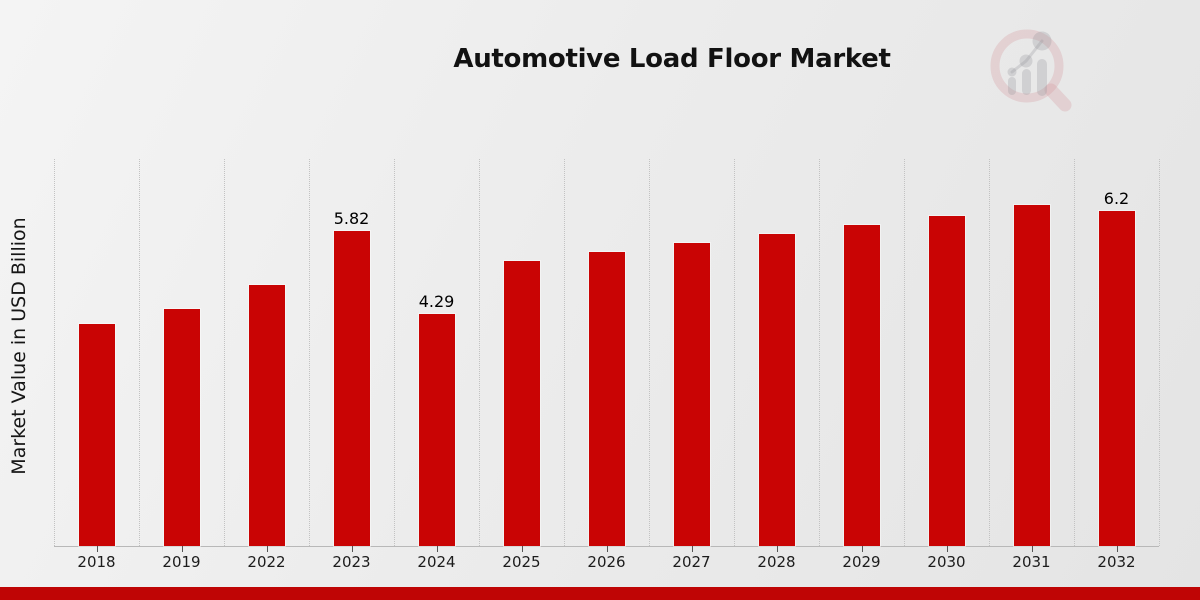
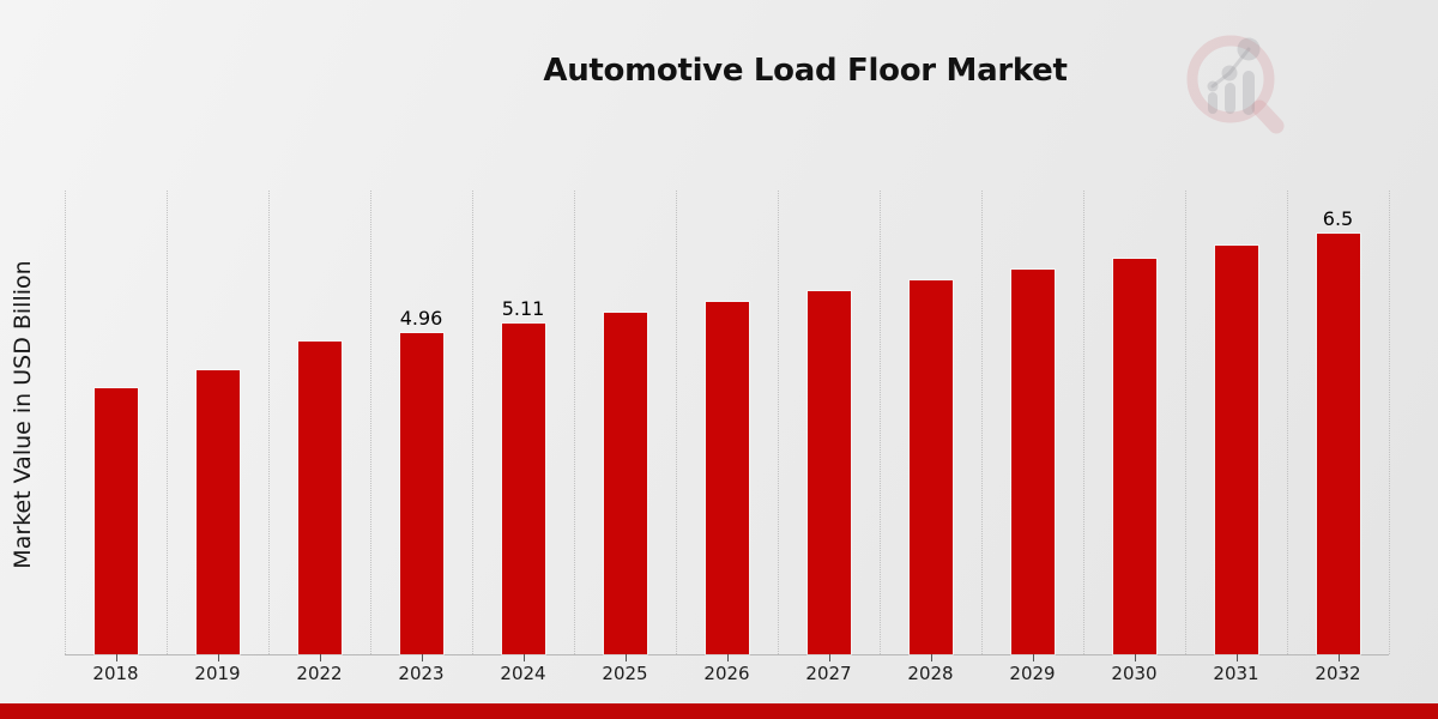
2023: 5.82 -> 4.96
2024: 4.29 -> 5.11
2032: 6.2 -> 6.5
